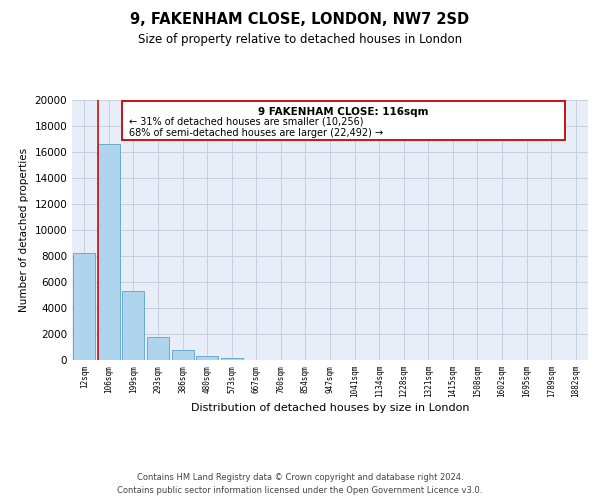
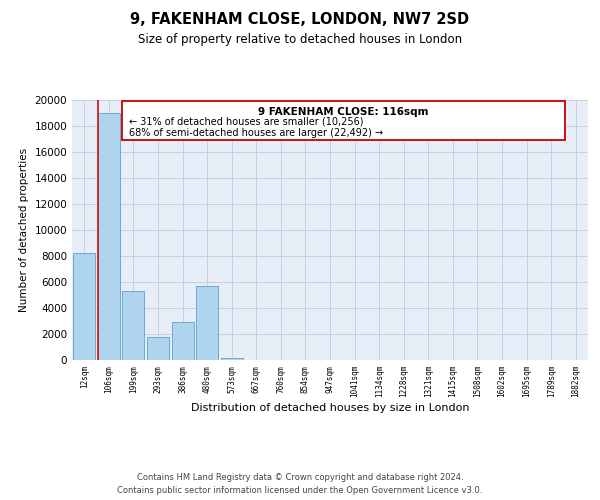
106sqm: 16600 -> 19000
386sqm: 800 -> 2900
480sqm: 300 -> 5700
